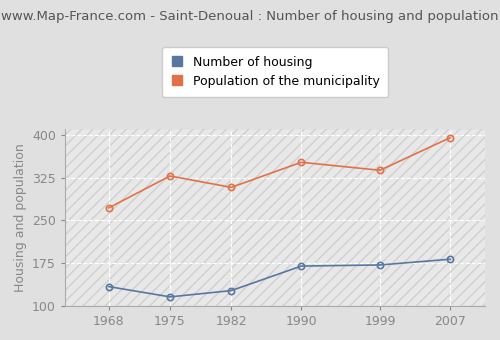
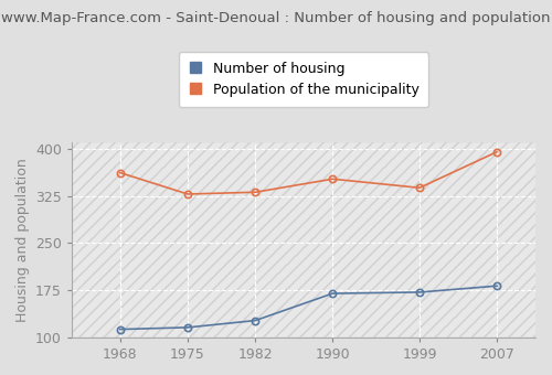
Number of housing/1968: 134 -> 113
Population of the municipality/1968: 272 -> 362
Population of the municipality/1982: 308 -> 331
